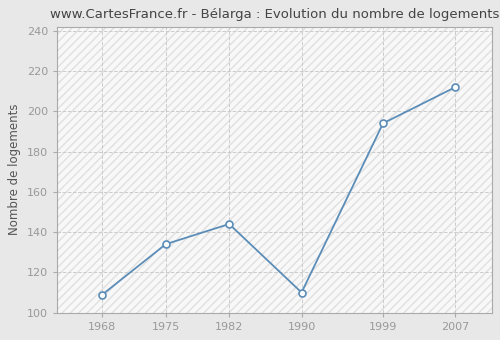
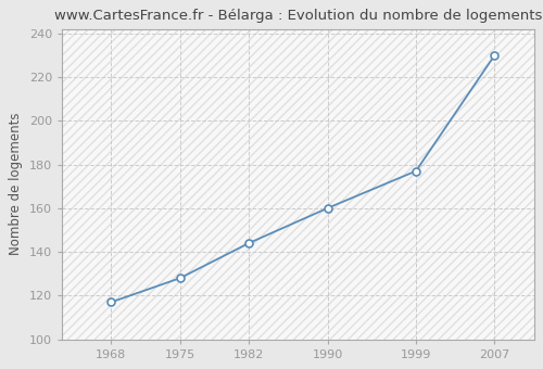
1968: 109 -> 117
1975: 134 -> 128
1990: 110 -> 160
1999: 194 -> 177
2007: 212 -> 230
